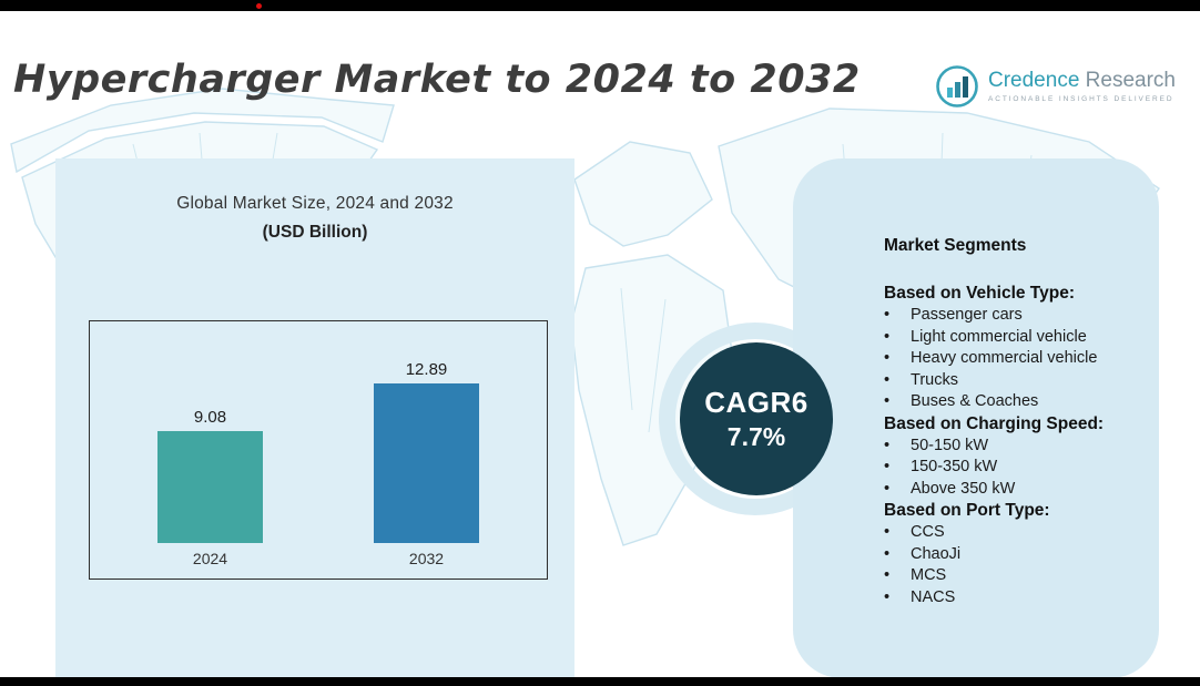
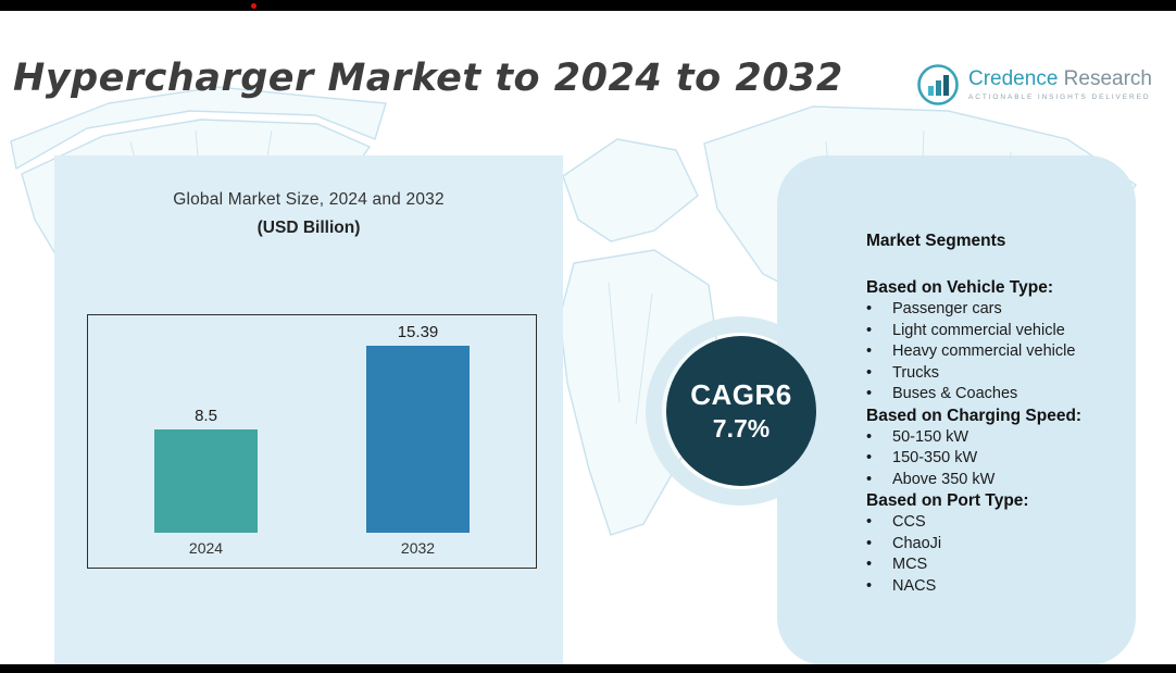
2024: 9.08 -> 8.5
2032: 12.89 -> 15.39
